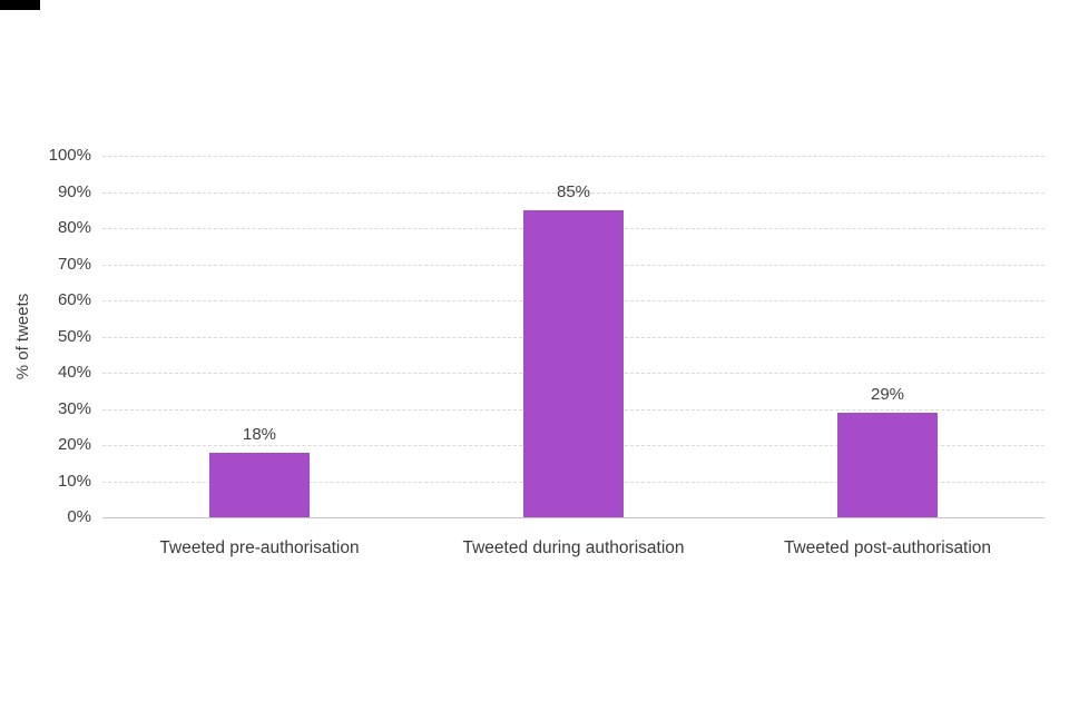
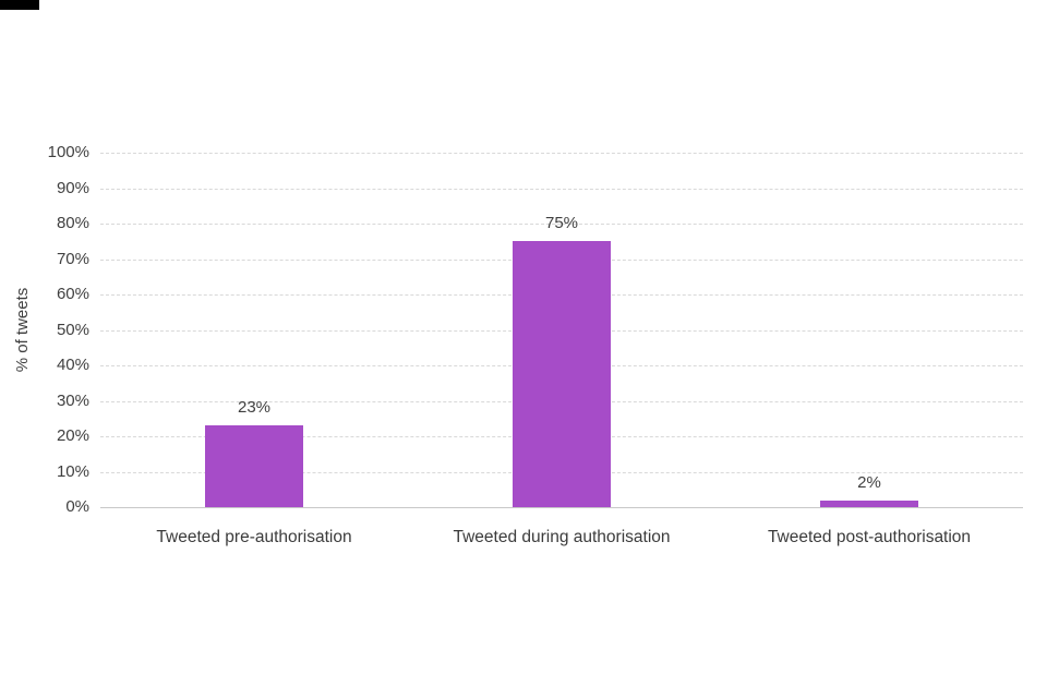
Tweeted pre-authorisation: 18% -> 23%
Tweeted during authorisation: 85% -> 75%
Tweeted post-authorisation: 29% -> 2%
